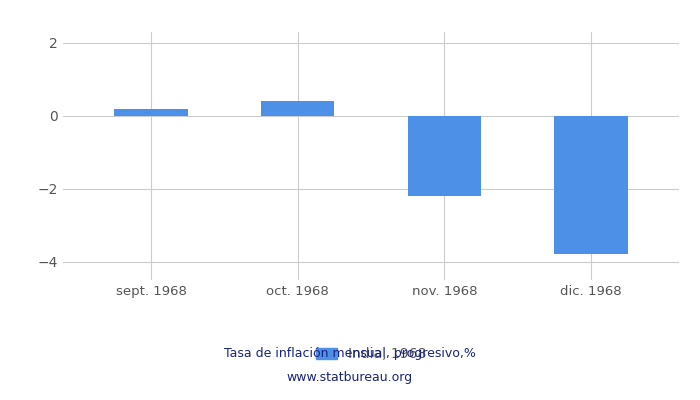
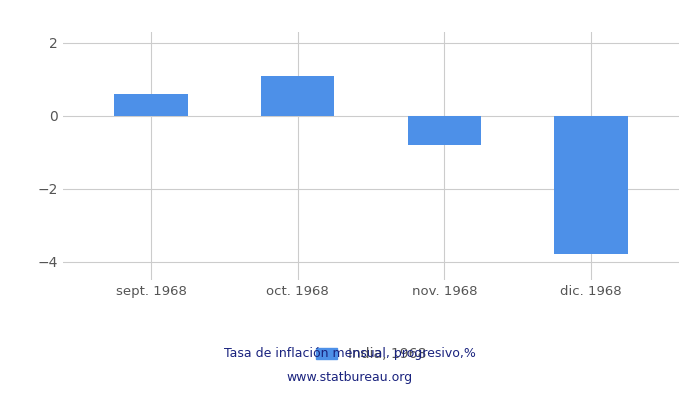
sept. 1968: 0.2 -> 0.6
oct. 1968: 0.4 -> 1.1
nov. 1968: -2.2 -> -0.8
